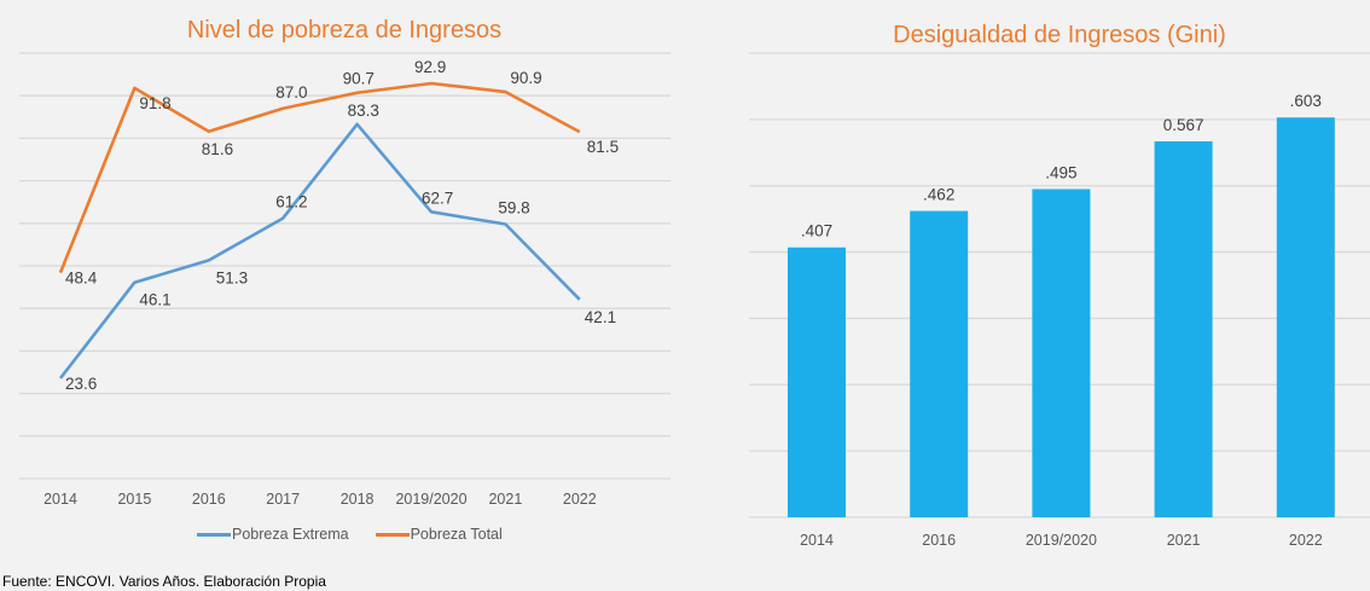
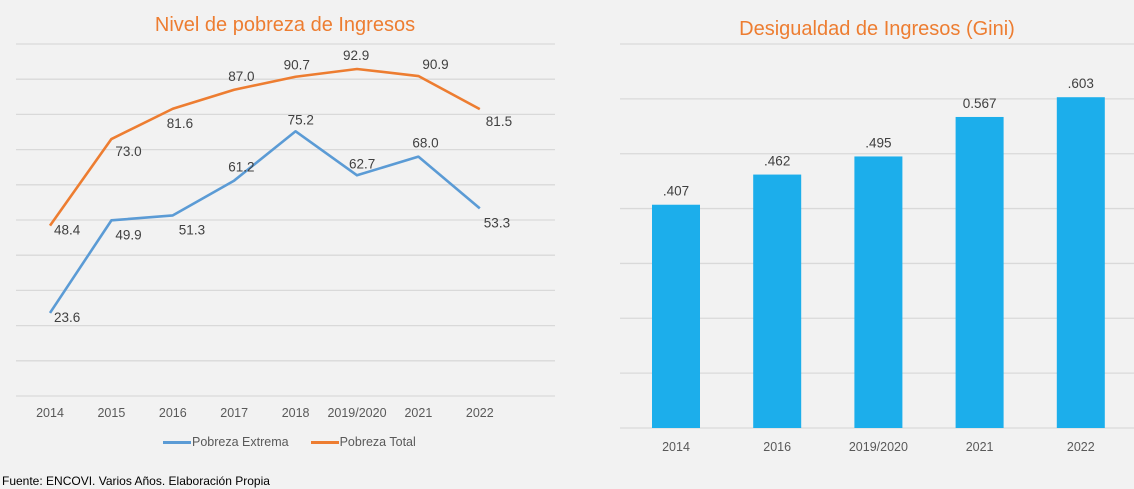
Nivel de pobreza de Ingresos/Pobreza Extrema/2015: 46.1 -> 49.9
Nivel de pobreza de Ingresos/Pobreza Total/2015: 91.8 -> 73.0
Nivel de pobreza de Ingresos/Pobreza Extrema/2018: 83.3 -> 75.2
Nivel de pobreza de Ingresos/Pobreza Extrema/2021: 59.8 -> 68.0
Nivel de pobreza de Ingresos/Pobreza Extrema/2022: 42.1 -> 53.3
